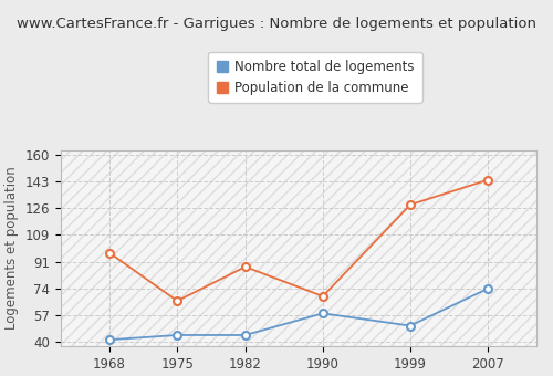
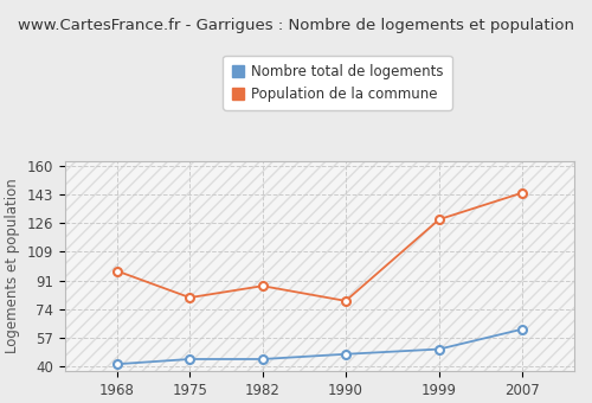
Population de la commune/1975: 66 -> 81
Nombre total de logements/1990: 58 -> 47
Population de la commune/1990: 69 -> 79
Nombre total de logements/2007: 74 -> 62
